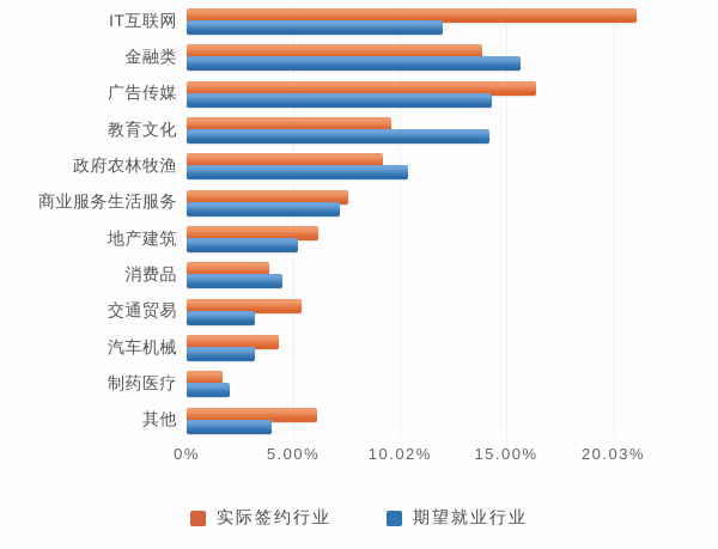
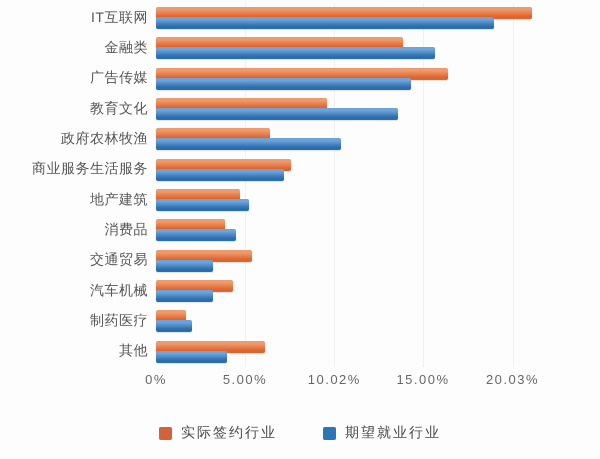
期望就业行业/IT互联网: 12.0% -> 19.0%
期望就业行业/教育文化: 14.2% -> 13.6%
实际签约行业/政府农林牧渔: 9.2% -> 6.4%
实际签约行业/地产建筑: 6.2% -> 4.7%
